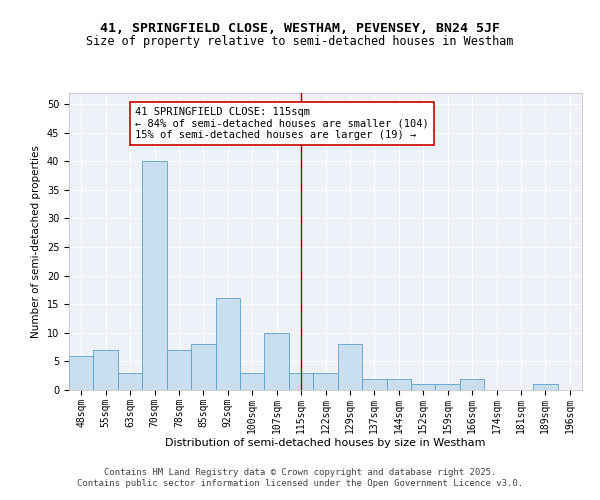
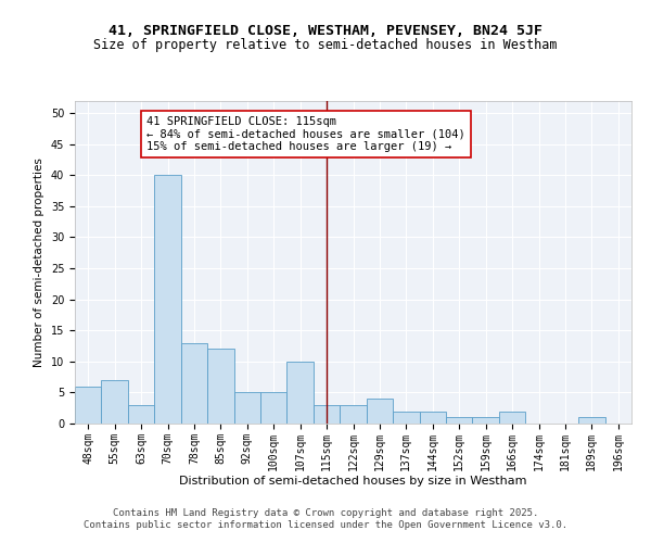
78sqm: 7 -> 13
85sqm: 8 -> 12
92sqm: 16 -> 5
100sqm: 3 -> 5
129sqm: 8 -> 4
